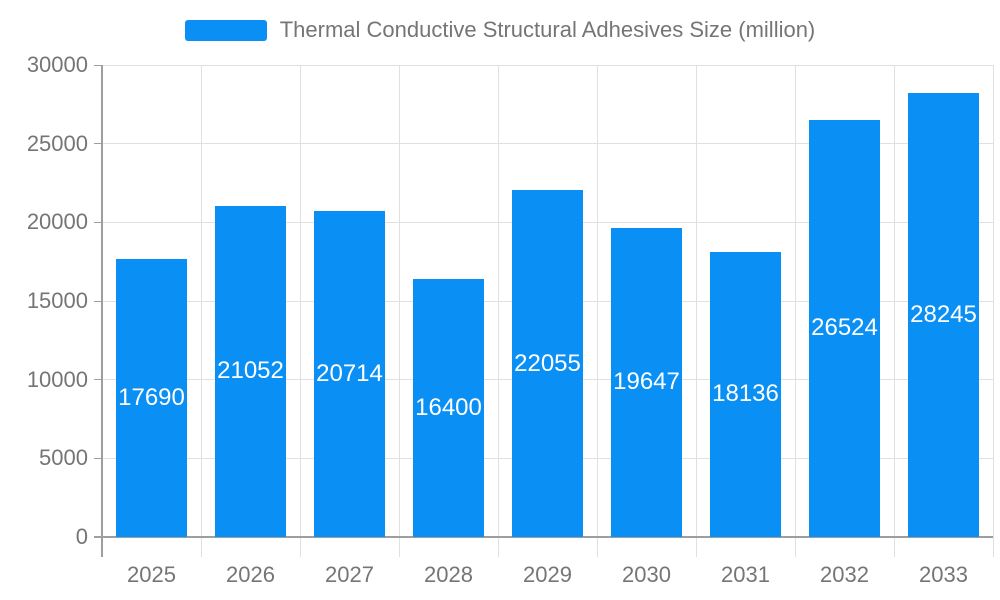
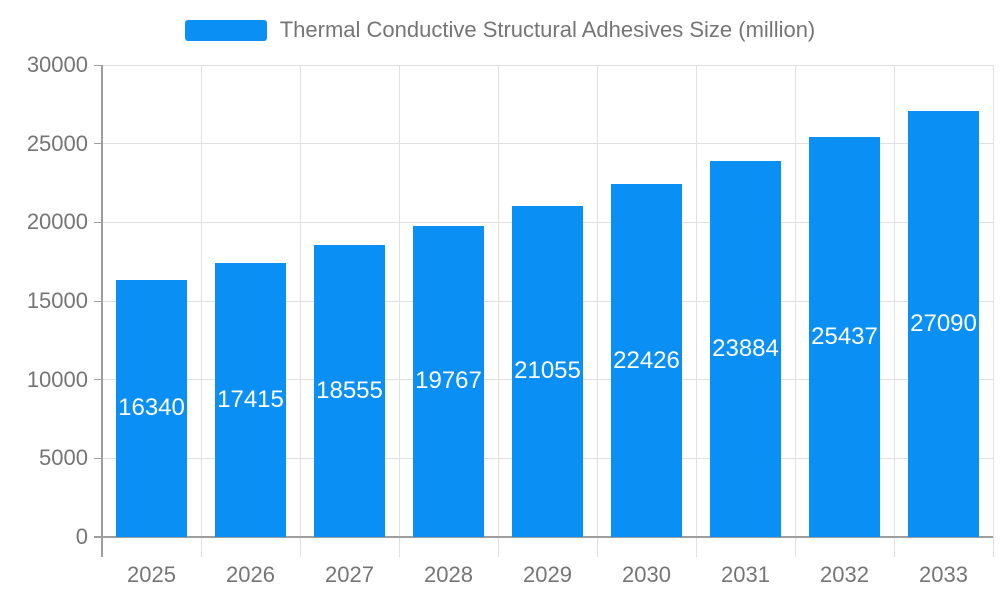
2025: 17690 -> 16340
2026: 21052 -> 17415
2027: 20714 -> 18555
2028: 16400 -> 19767
2029: 22055 -> 21055
2030: 19647 -> 22426
2031: 18136 -> 23884
2032: 26524 -> 25437
2033: 28245 -> 27090
